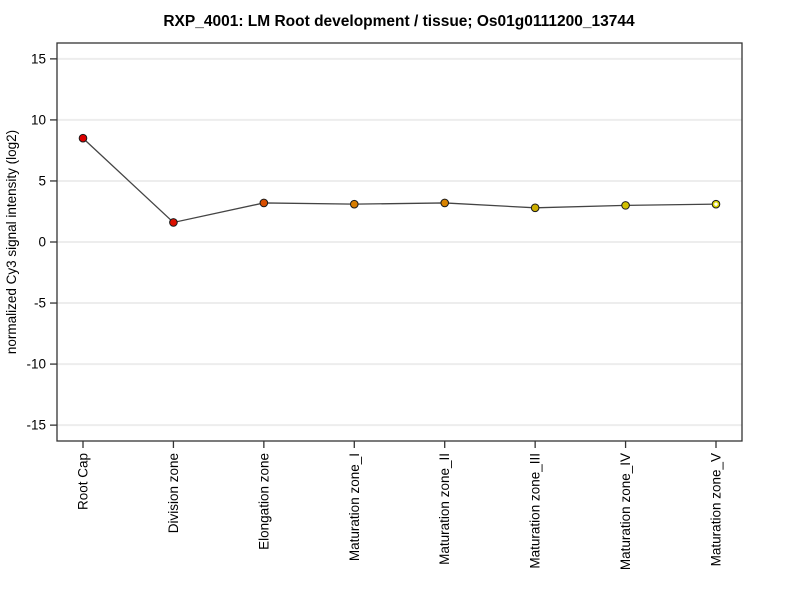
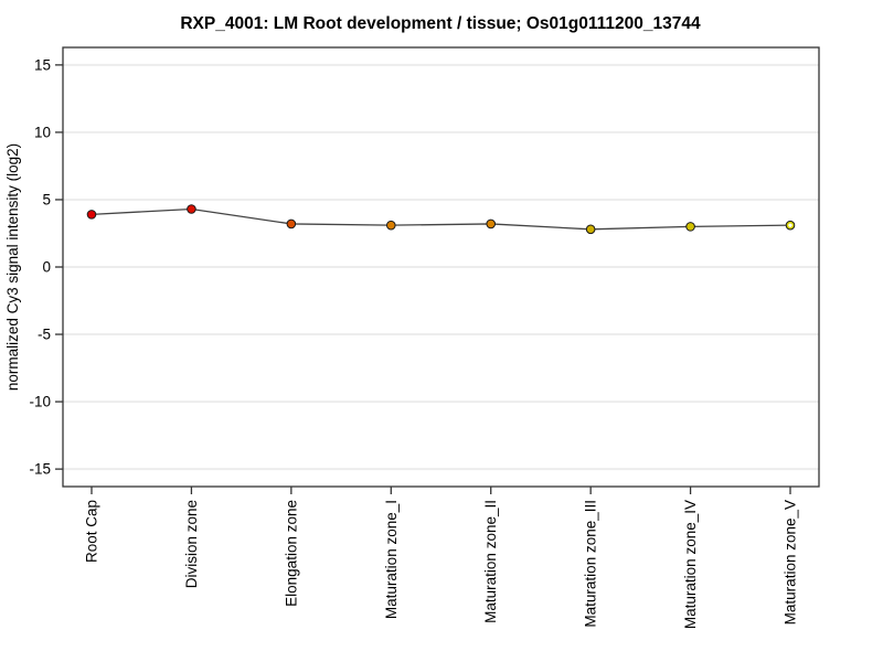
Root Cap: 8.5 -> 3.9
Division zone: 1.6 -> 4.3
